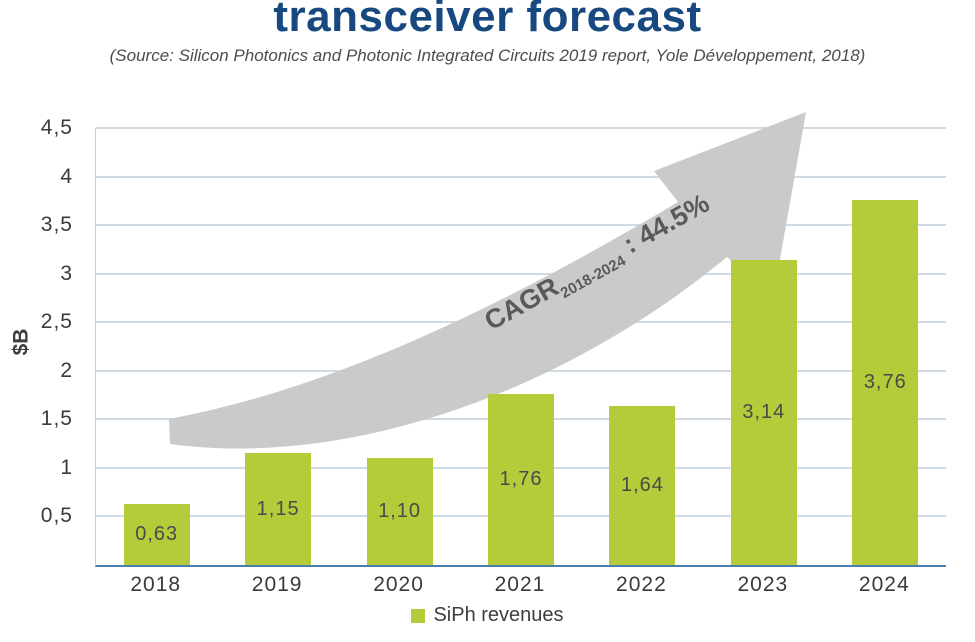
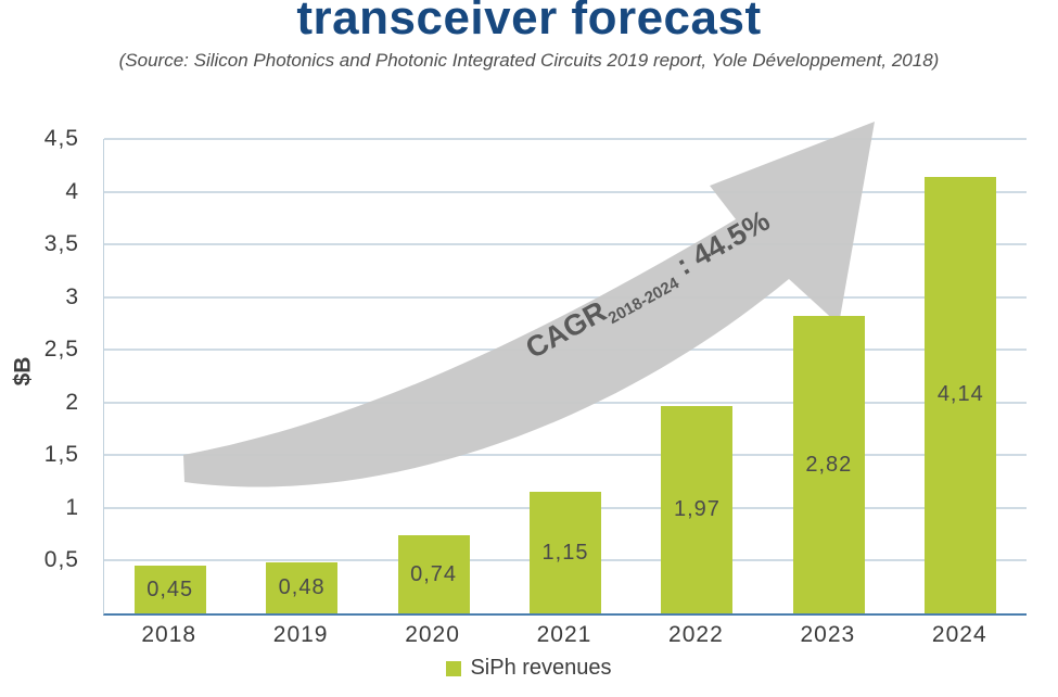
2018: 0,63 -> 0,45
2019: 1,15 -> 0,48
2020: 1,10 -> 0,74
2021: 1,76 -> 1,15
2022: 1,64 -> 1,97
2023: 3,14 -> 2,82
2024: 3,76 -> 4,14
